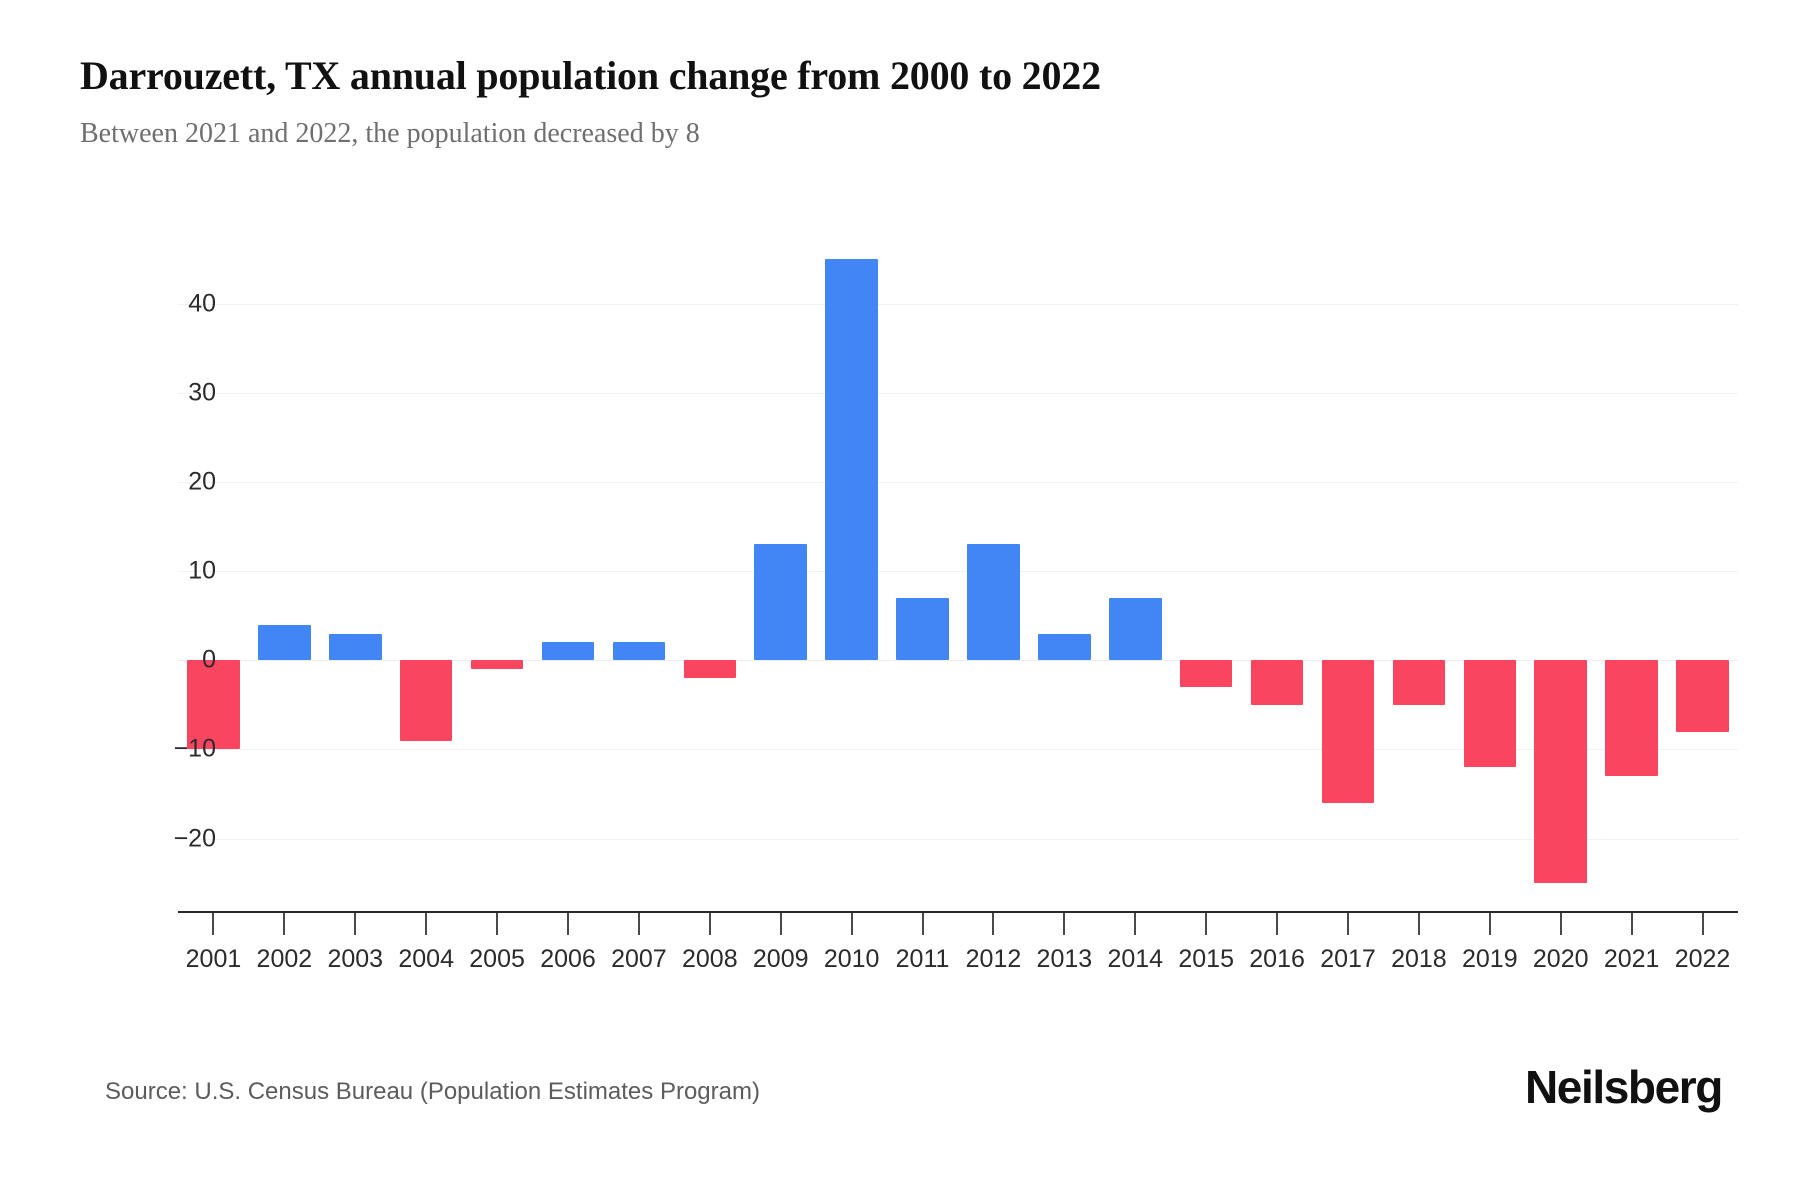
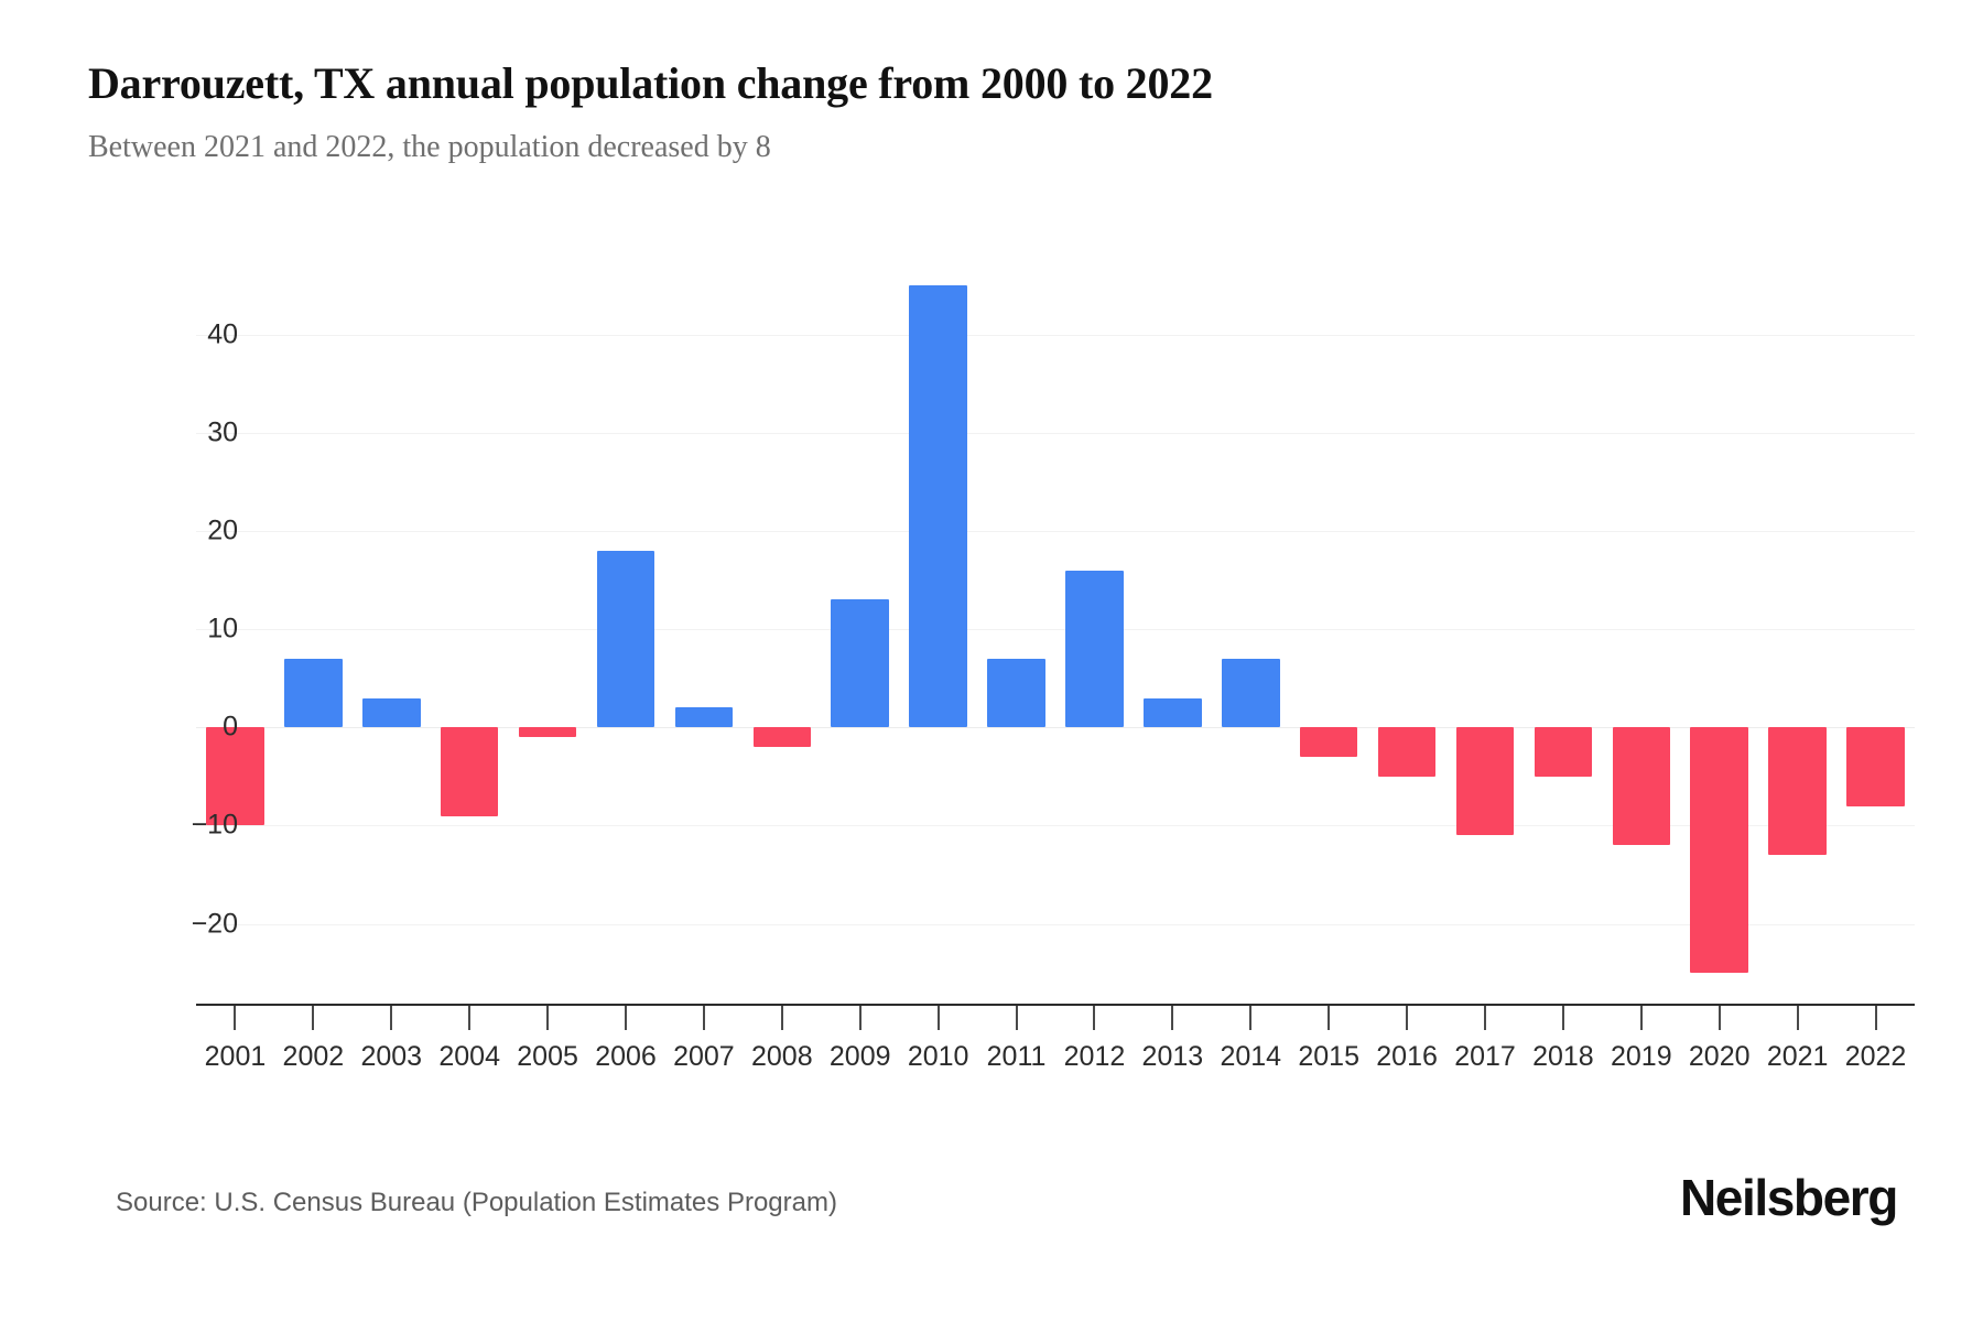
2002: 4 -> 7
2006: 2 -> 18
2012: 13 -> 16
2017: -16 -> -11
